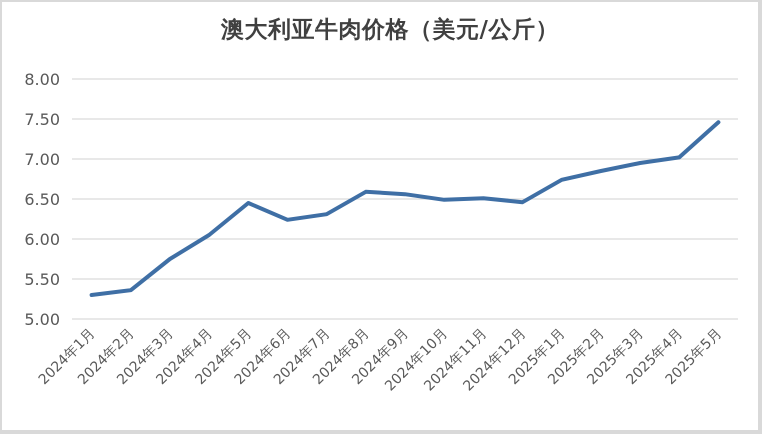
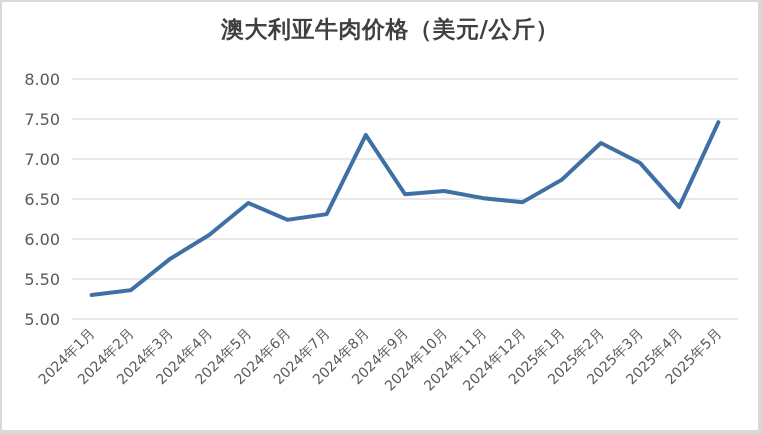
2024年8月: 6.6 -> 7.3
2024年10月: 6.5 -> 6.6
2025年2月: 6.8 -> 7.2
2025年4月: 7.0 -> 6.4
